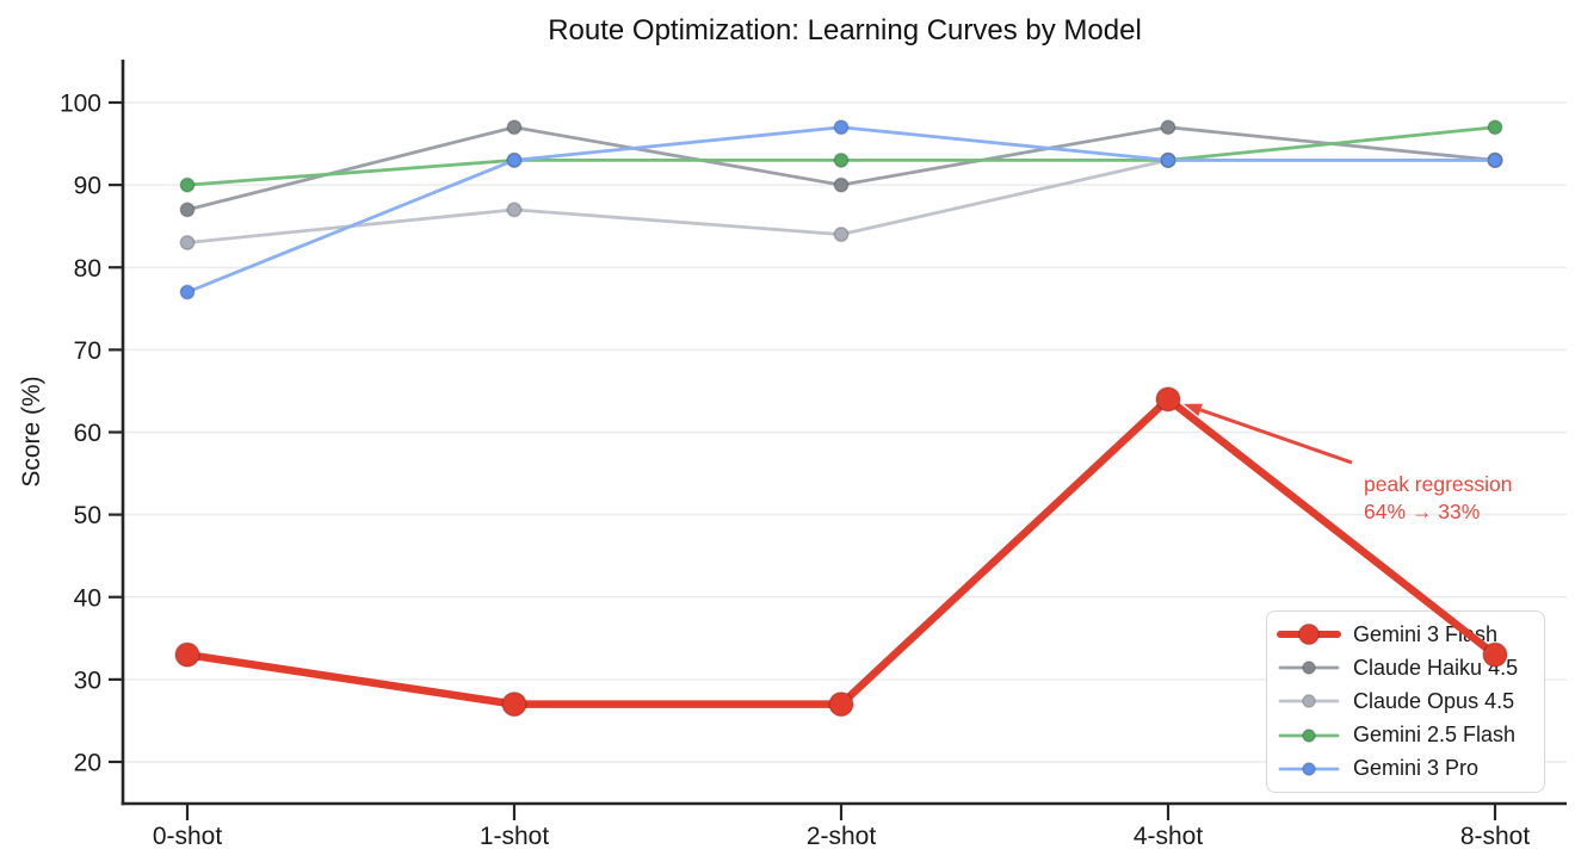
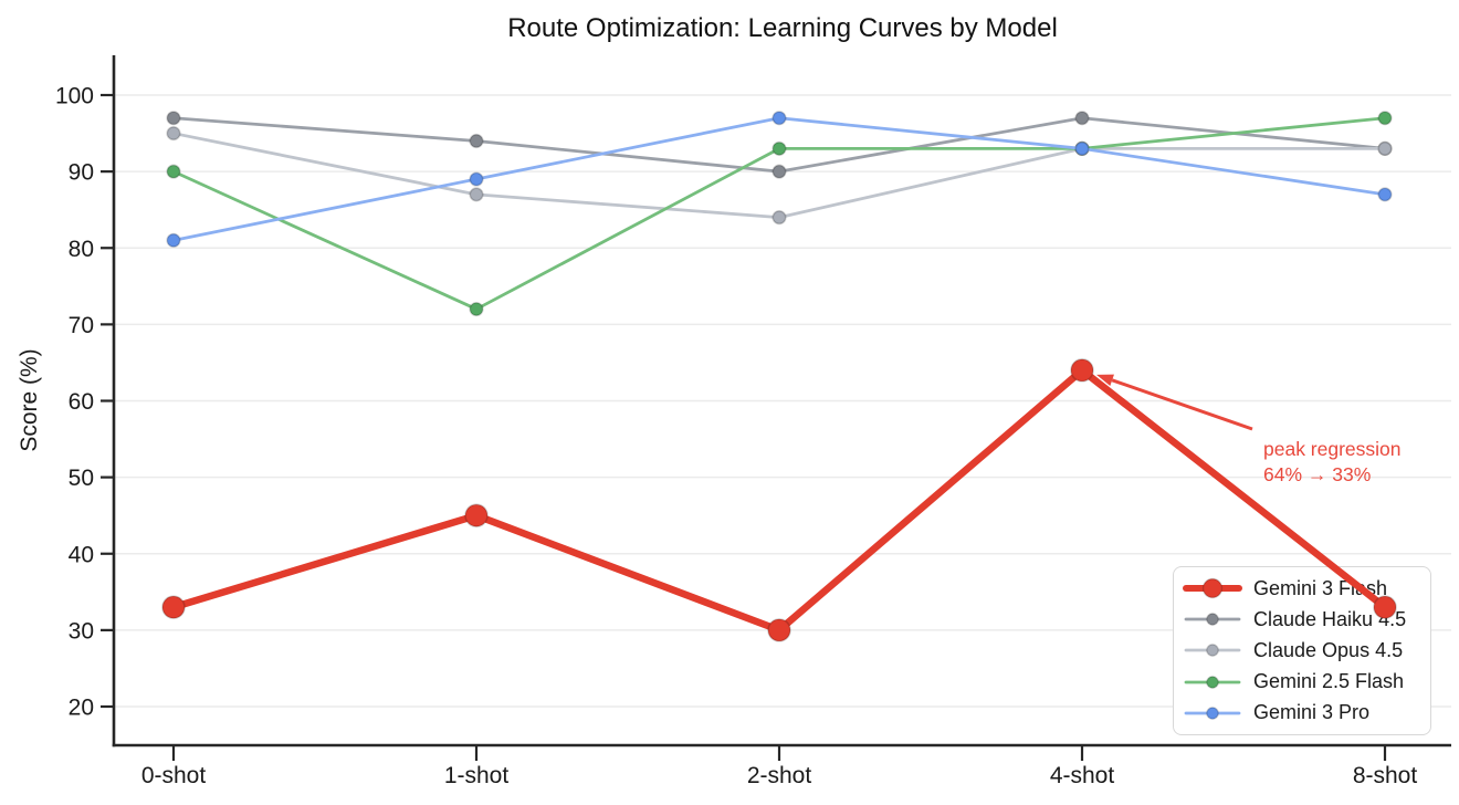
Claude Haiku 4.5/0-shot: 87 -> 97
Claude Opus 4.5/0-shot: 83 -> 95
Gemini 3 Pro/0-shot: 77 -> 81
Gemini 3 Flash/1-shot: 27 -> 45
Claude Haiku 4.5/1-shot: 97 -> 94
Gemini 2.5 Flash/1-shot: 93 -> 72
Gemini 3 Pro/1-shot: 93 -> 89
Gemini 3 Flash/2-shot: 27 -> 30
Gemini 3 Pro/8-shot: 93 -> 87
